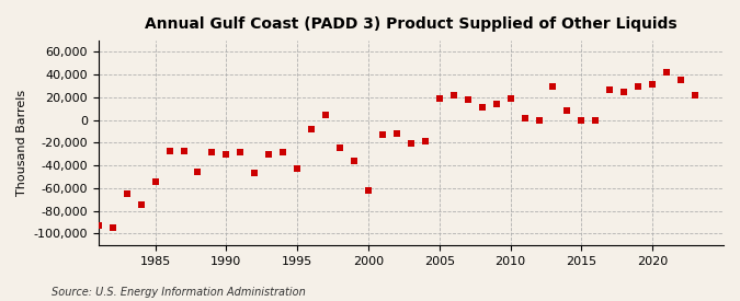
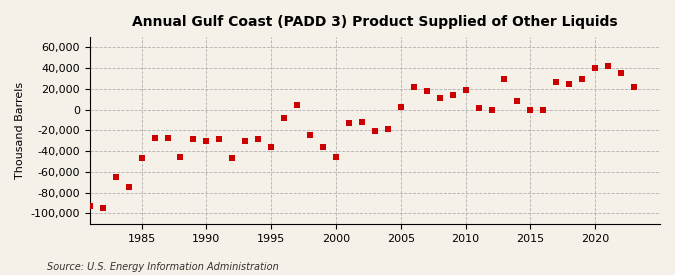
1985: -54,000 -> -47,000
1995: -43,000 -> -36,000
2000: -62,000 -> -46,000
2005: 19,000 -> 3,000
2020: 32,000 -> 40,000
